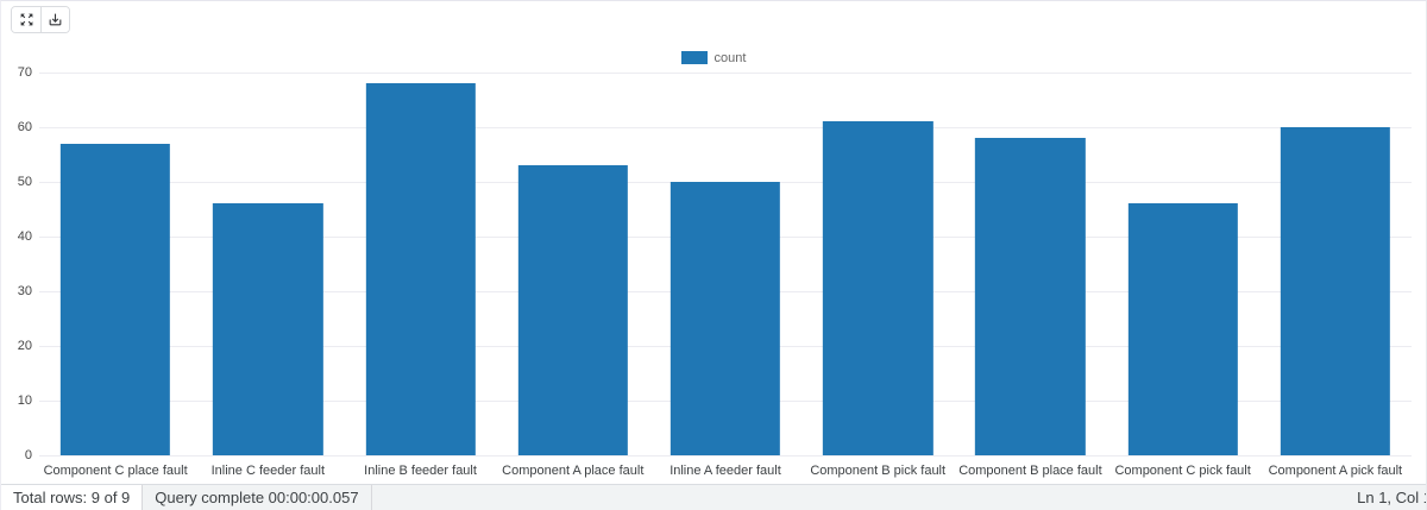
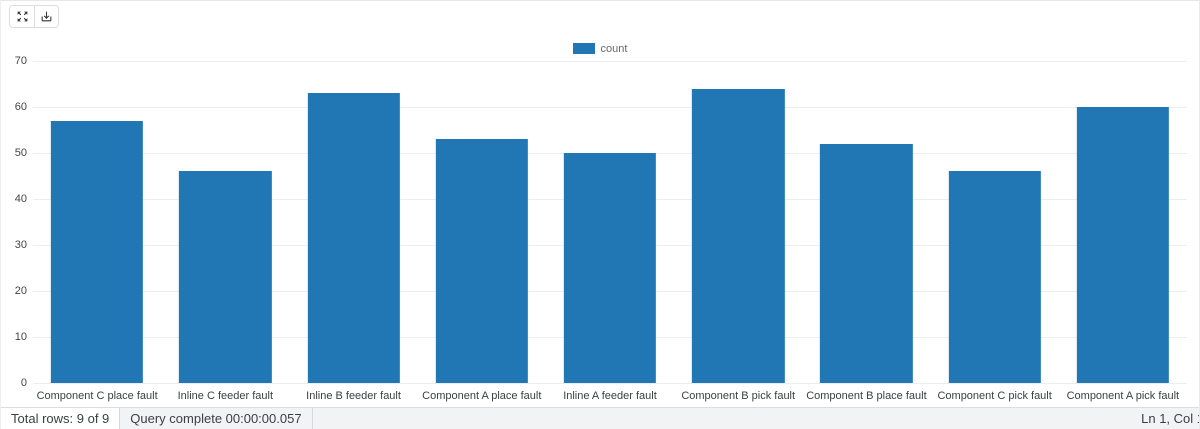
Inline B feeder fault: 68 -> 63
Component B pick fault: 61 -> 64
Component B place fault: 58 -> 52
